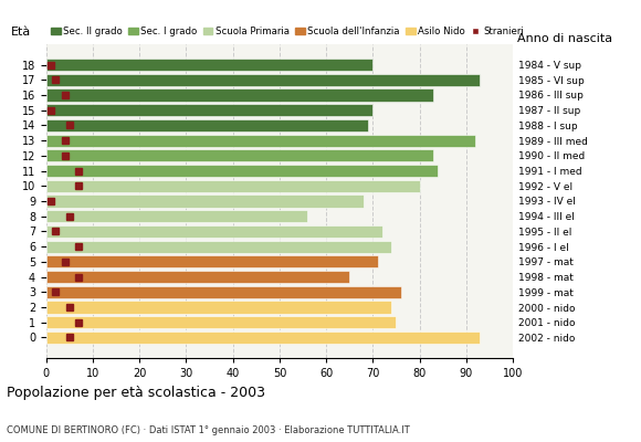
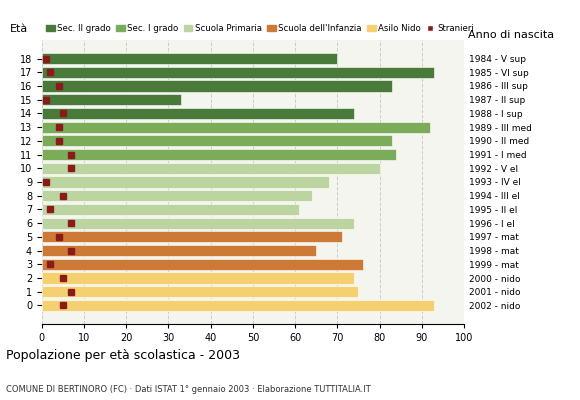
15: 70 -> 33
14: 69 -> 74
8: 56 -> 64
7: 72 -> 61
